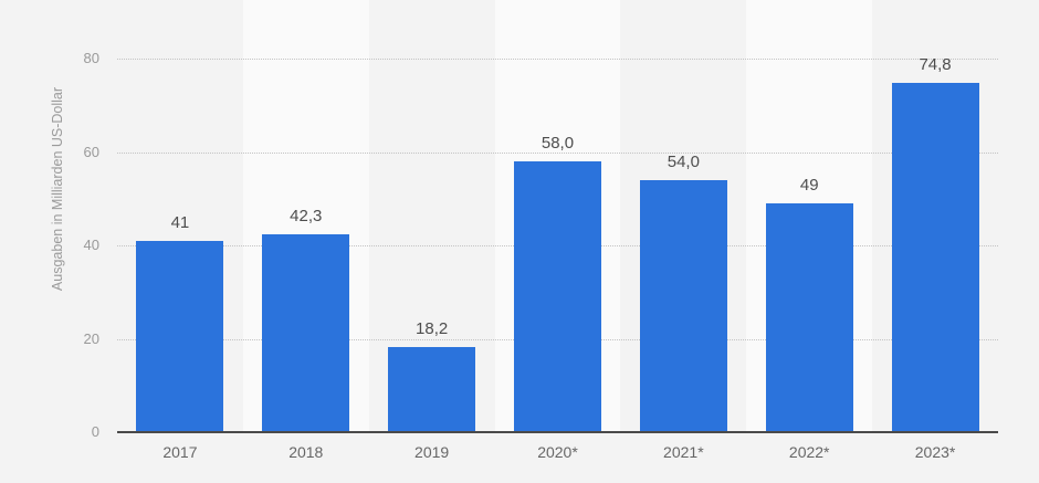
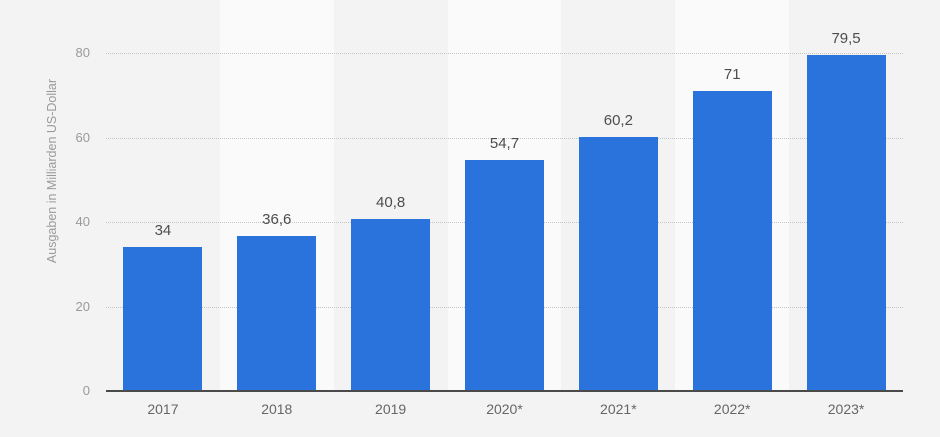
2017: 41 -> 34
2018: 42,3 -> 36,6
2019: 18,2 -> 40,8
2020*: 58,0 -> 54,7
2021*: 54,0 -> 60,2
2022*: 49 -> 71
2023*: 74,8 -> 79,5
